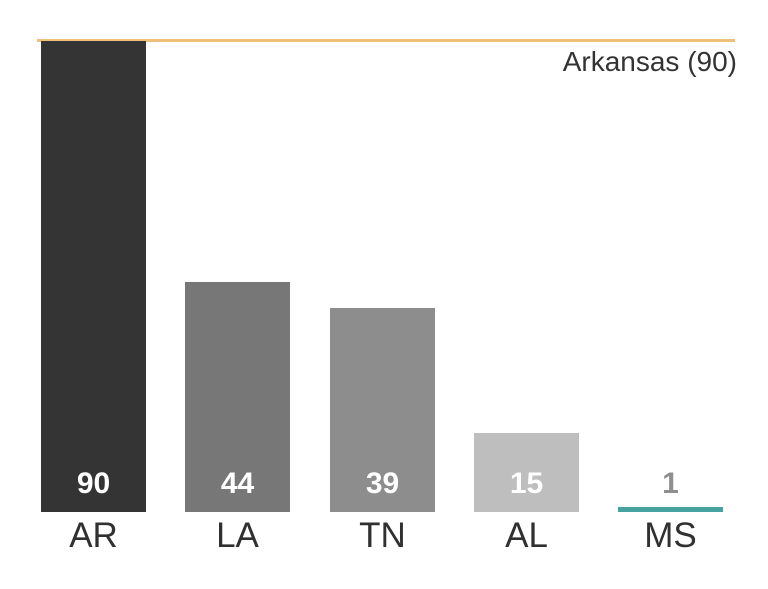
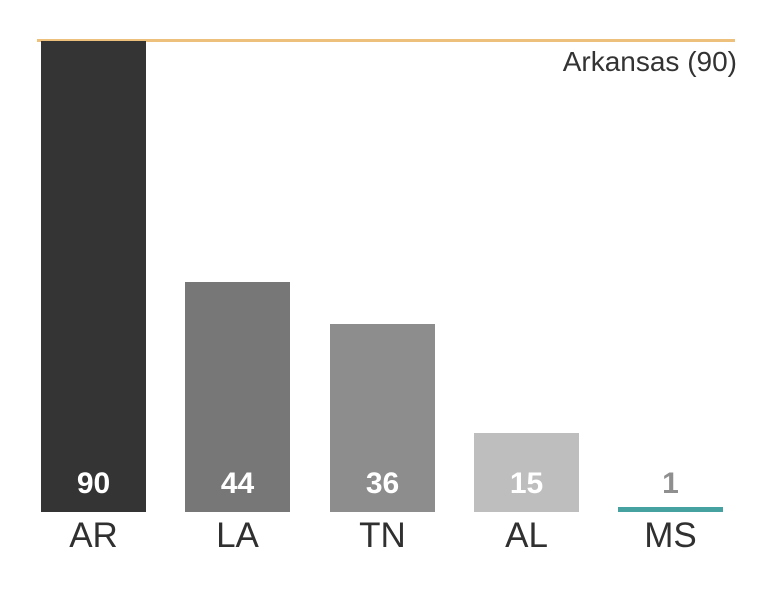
TN: 39 -> 36
